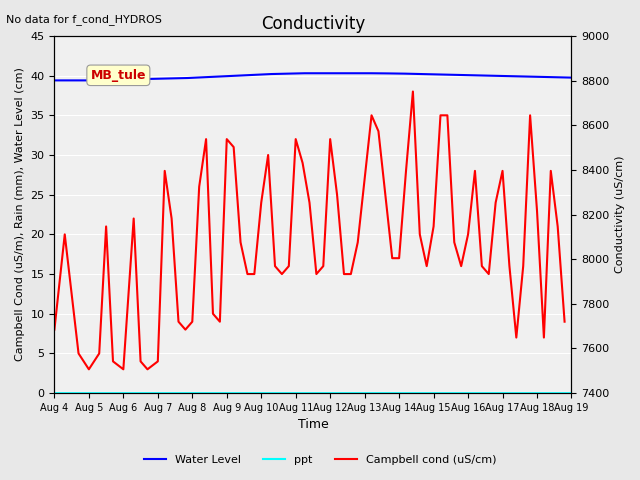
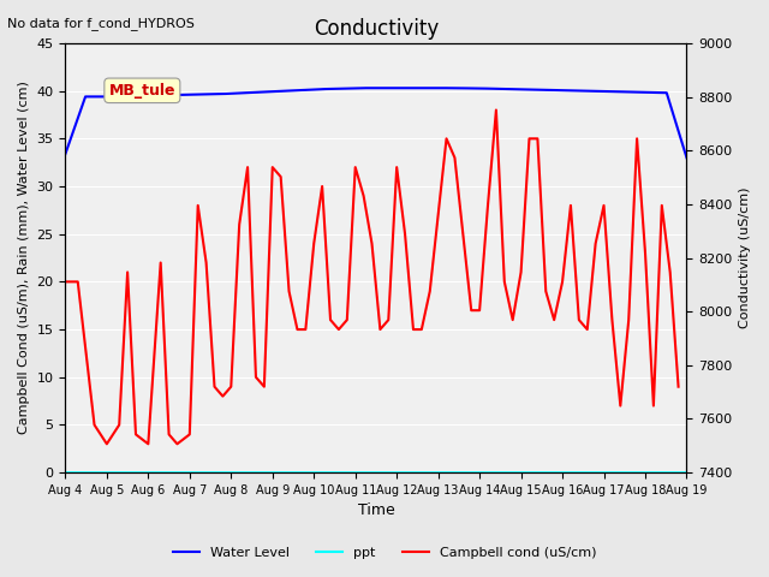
Water Level/Aug 4: 39.4 -> 33.4
Campbell cond (uS/cm)/Aug 4: 8 -> 20
Water Level/Aug 19: 39.8 -> 33.0
